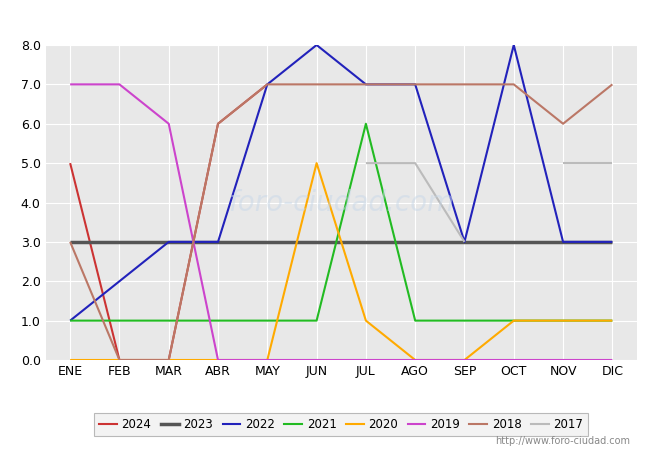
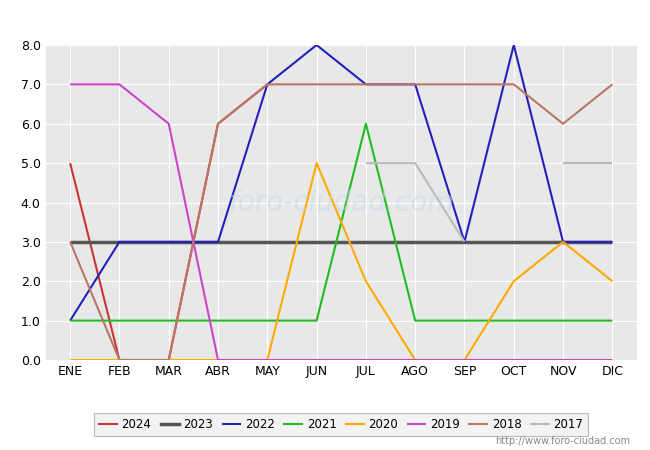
2022/FEB: 2 -> 3
2020/JUL: 1 -> 2
2020/OCT: 1 -> 2
2020/NOV: 1 -> 3
2020/DIC: 1 -> 2
